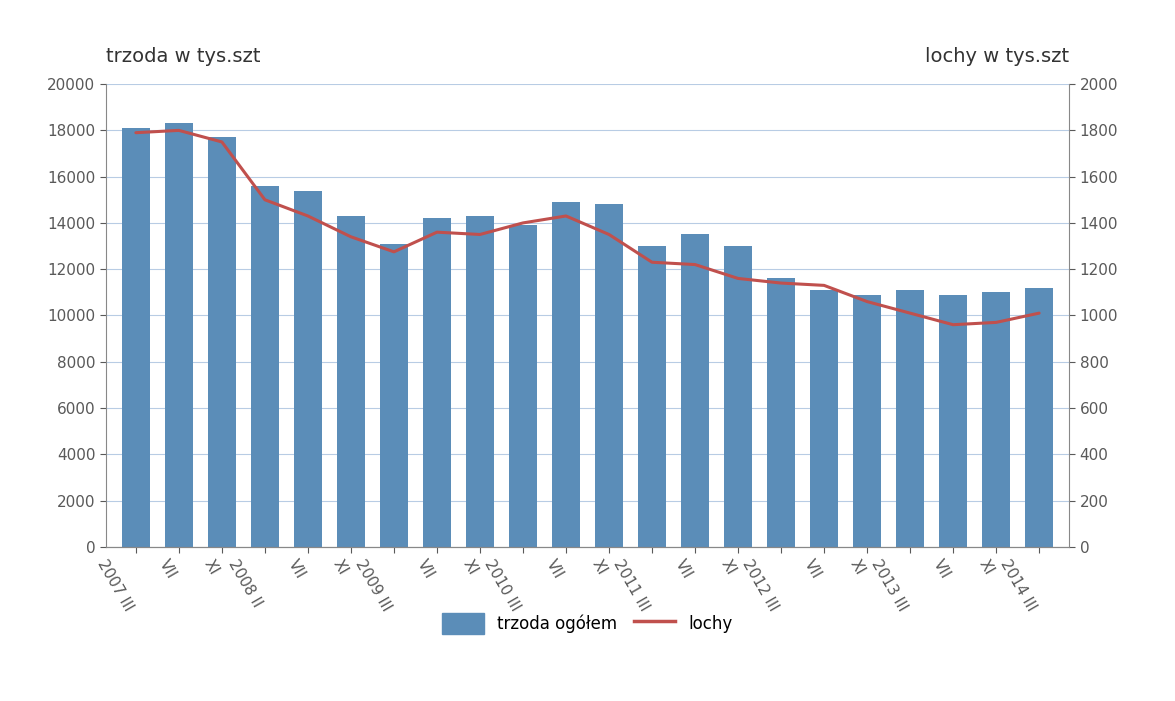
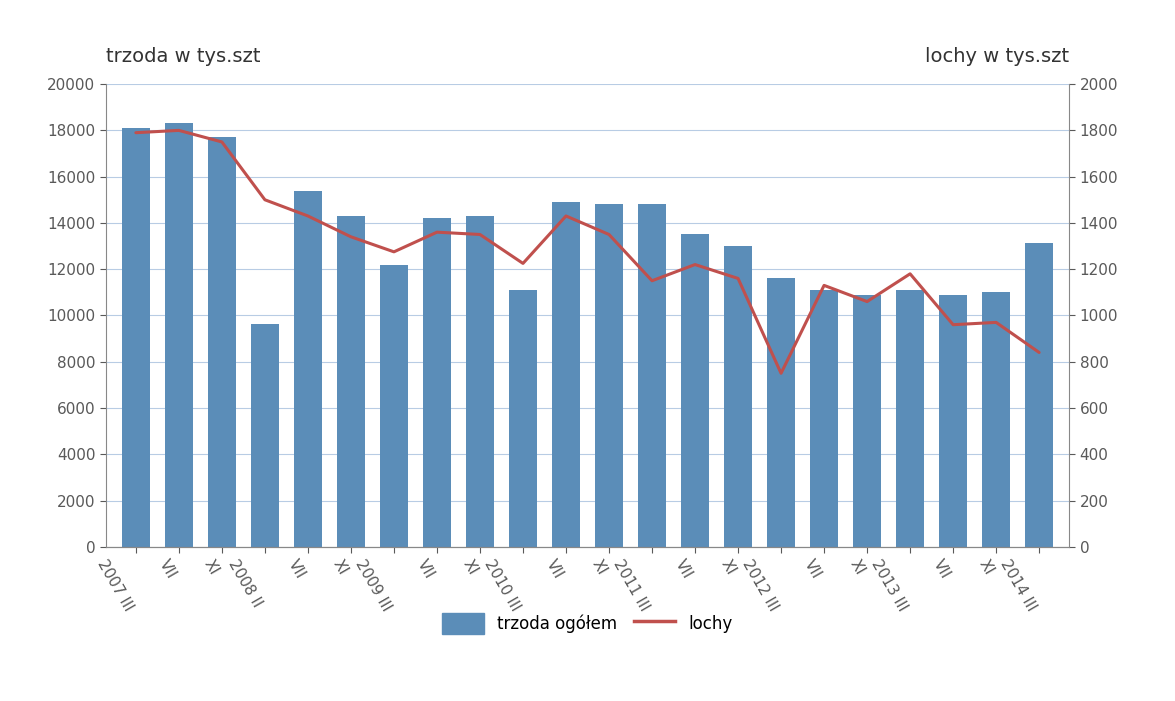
trzoda ogółem/2008 II: 15600 -> 9650
trzoda ogółem/2009 III: 13100 -> 12200
trzoda ogółem/2010 III: 13900 -> 11100
lochy/2010 III: 1400 -> 1225
trzoda ogółem/2011 III: 13000 -> 14800
lochy/2011 III: 1230 -> 1150
lochy/2012 III: 1140 -> 750
lochy/2013 III: 1010 -> 1180
trzoda ogółem/2014 III: 11190 -> 13150
lochy/2014 III: 1010 -> 840
